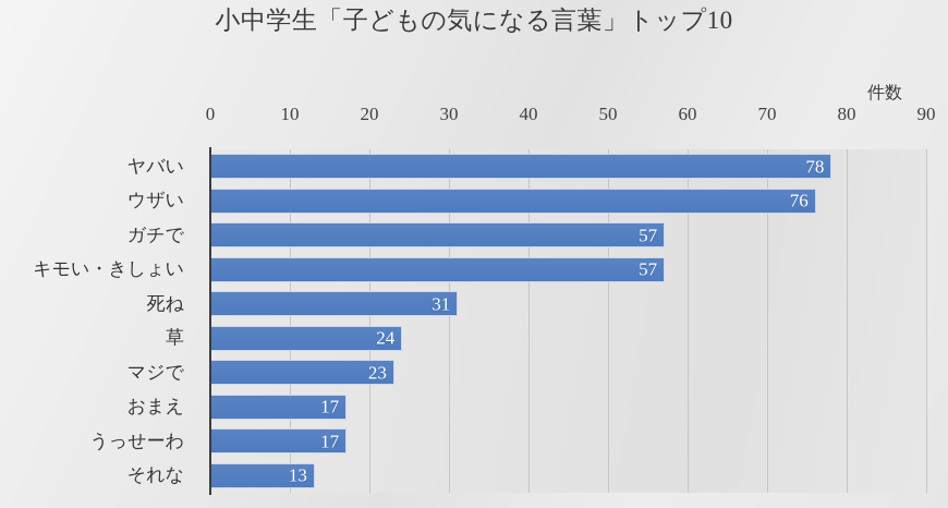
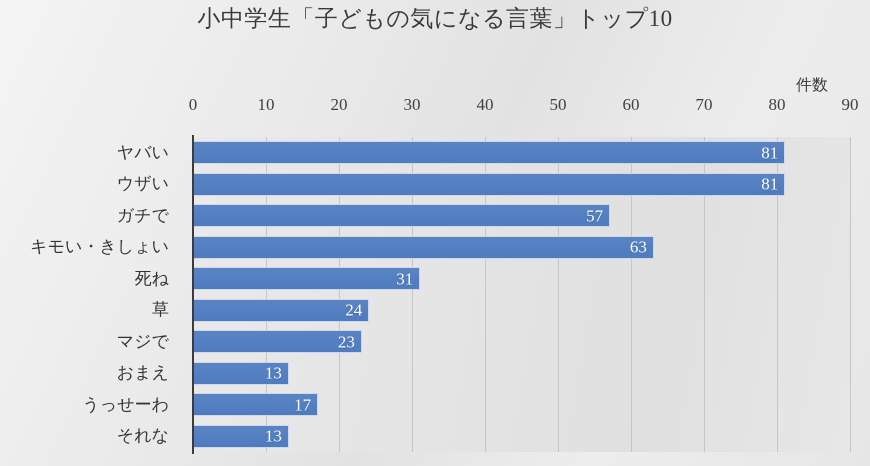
ヤバい: 78 -> 81
ウザい: 76 -> 81
キモい・きしょい: 57 -> 63
おまえ: 17 -> 13
